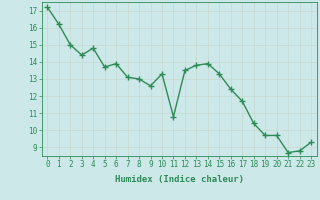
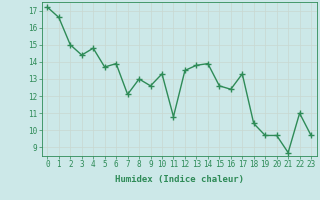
1: 16.2 -> 16.6
7: 13.1 -> 12.1
15: 13.3 -> 12.6
17: 11.7 -> 13.3
22: 8.8 -> 11.0
23: 9.3 -> 9.7
